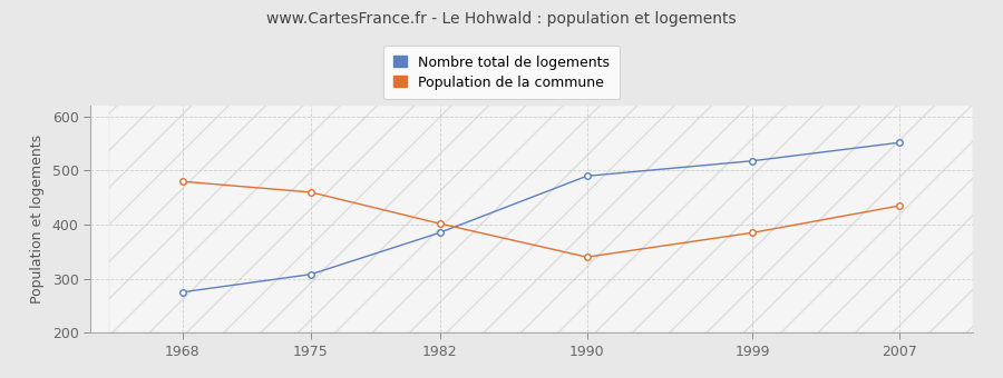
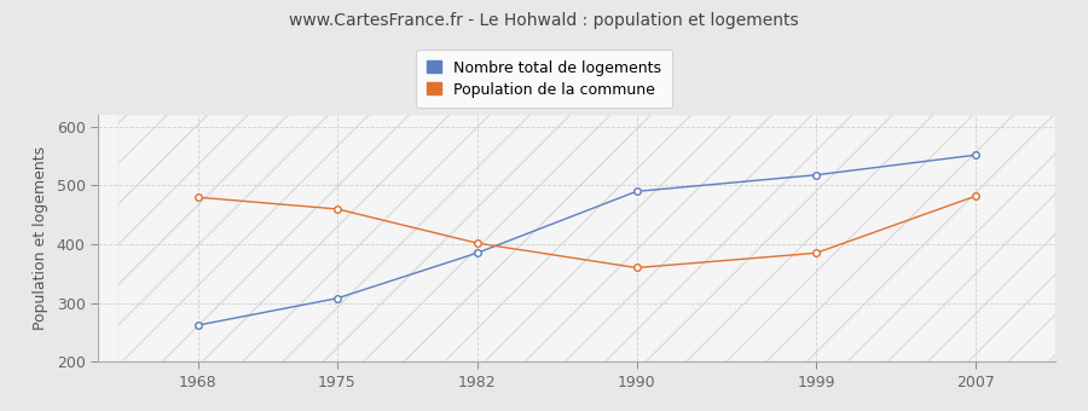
Nombre total de logements/1968: 275 -> 262
Population de la commune/1990: 340 -> 360
Population de la commune/2007: 435 -> 482
